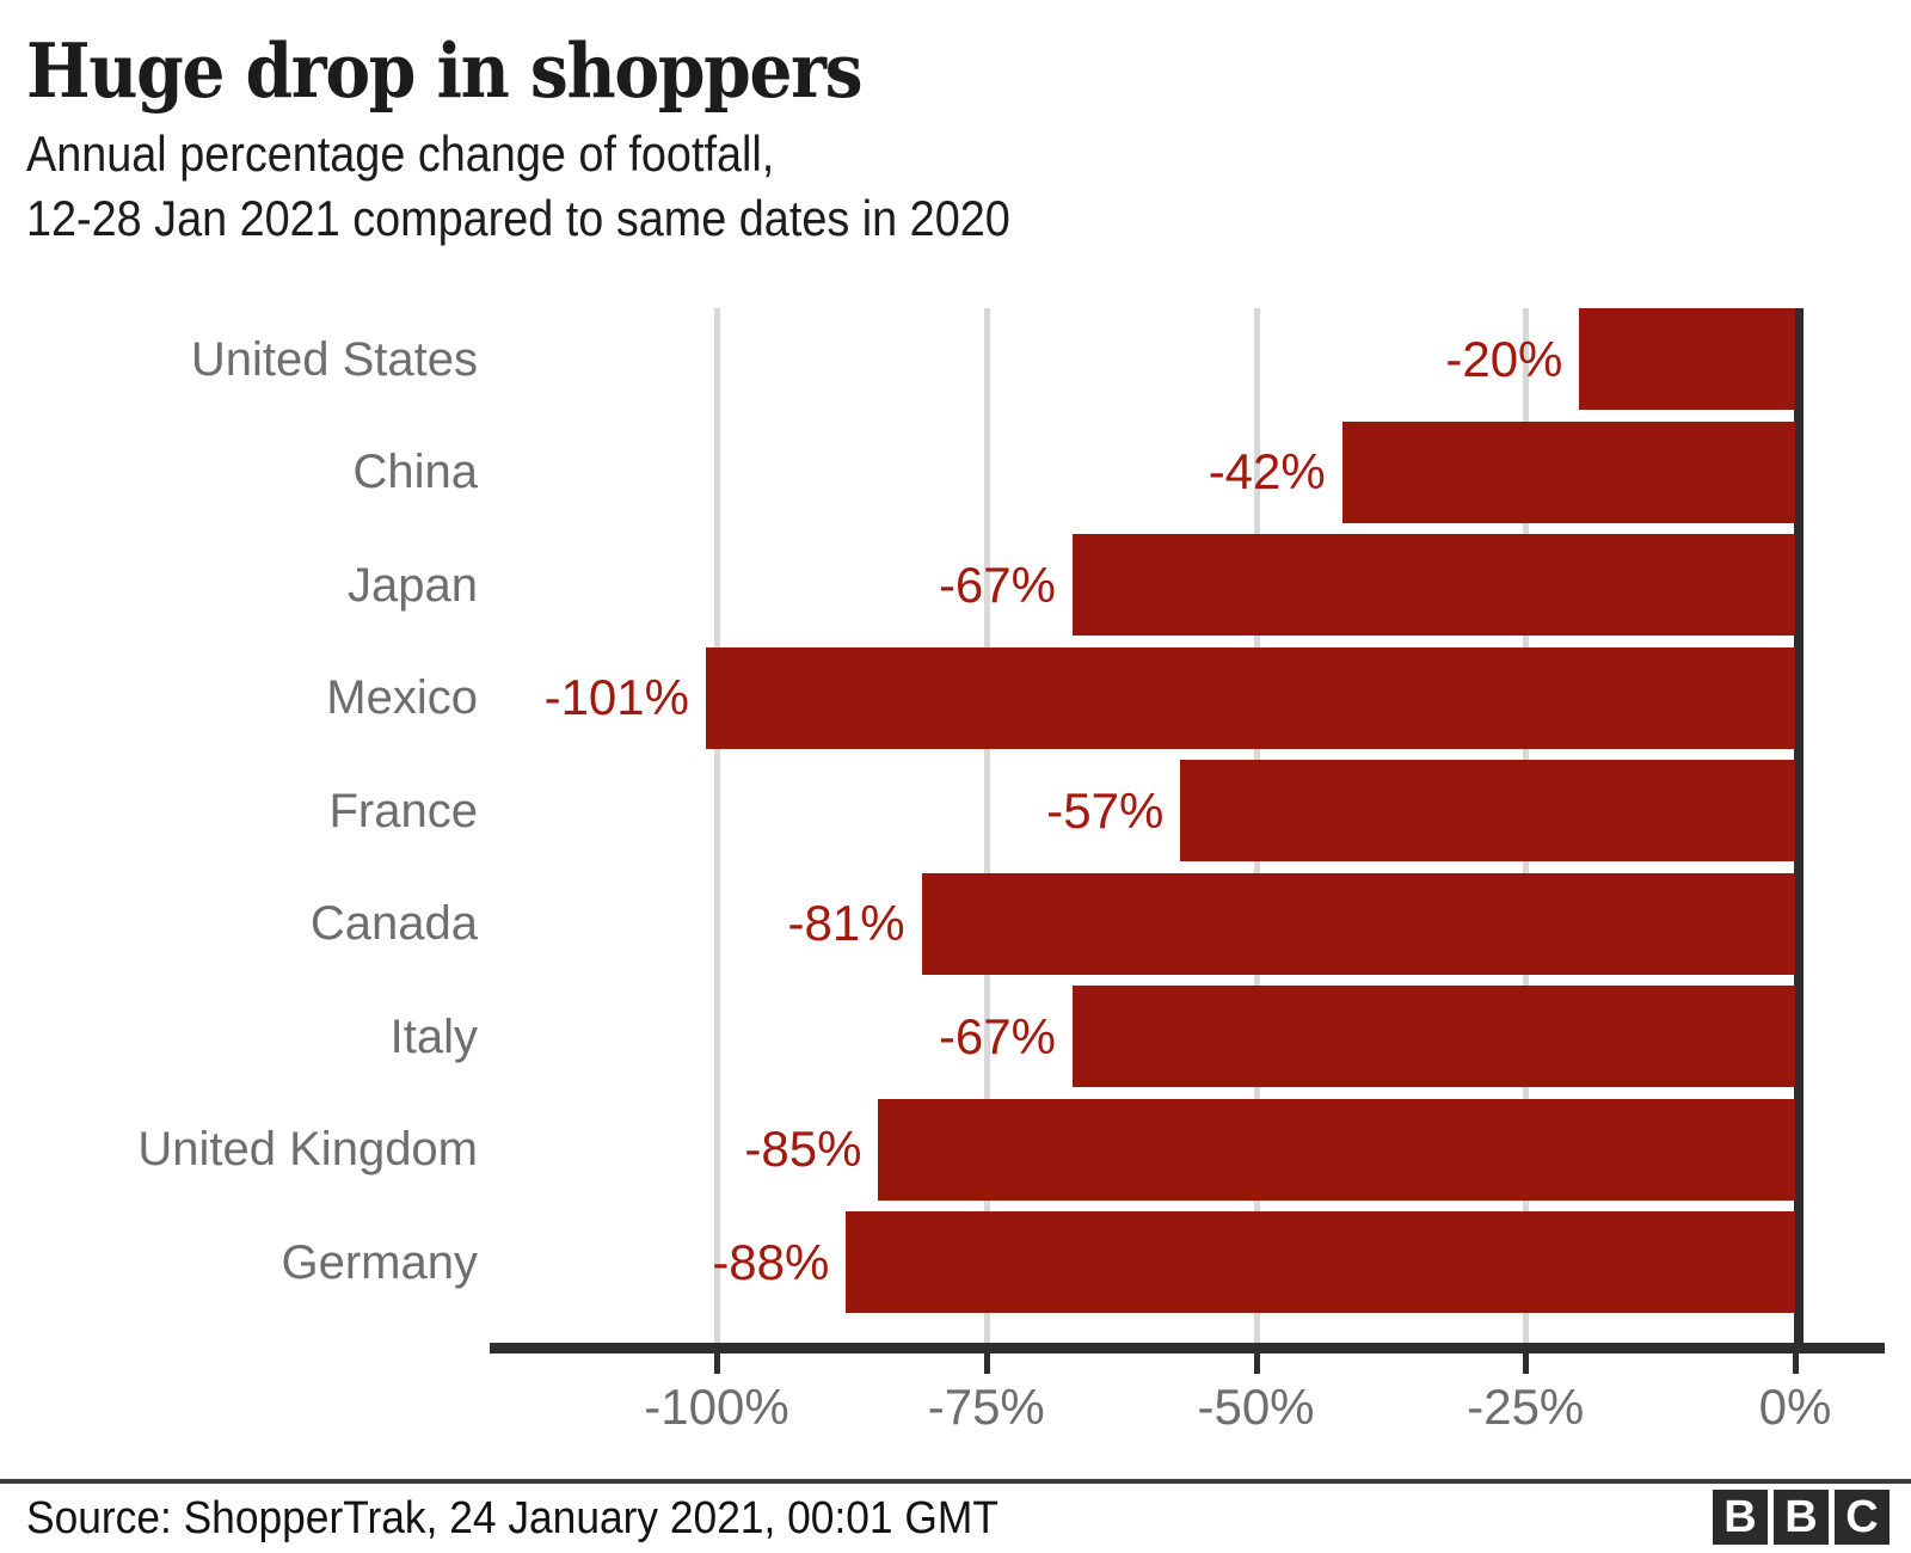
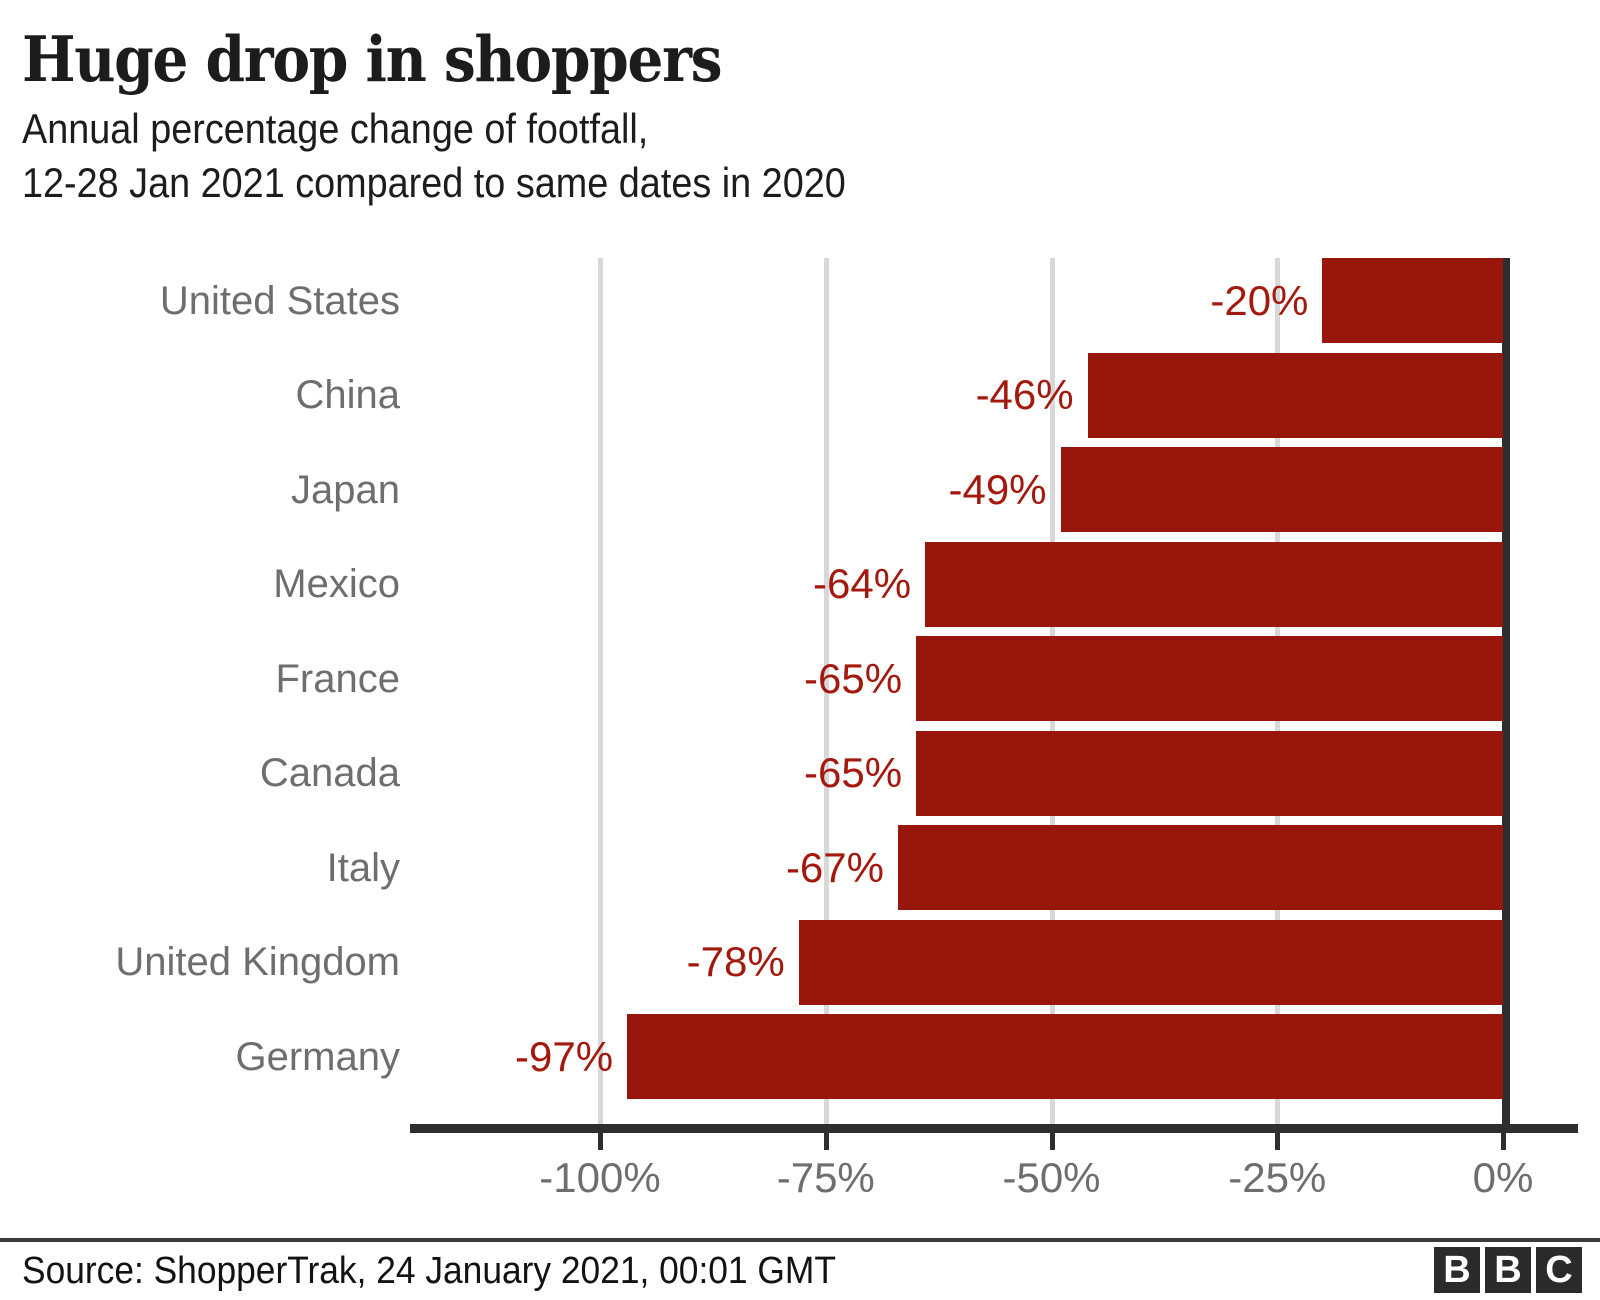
China: -42% -> -46%
Japan: -67% -> -49%
Mexico: -101% -> -64%
France: -57% -> -65%
Canada: -81% -> -65%
United Kingdom: -85% -> -78%
Germany: -88% -> -97%
